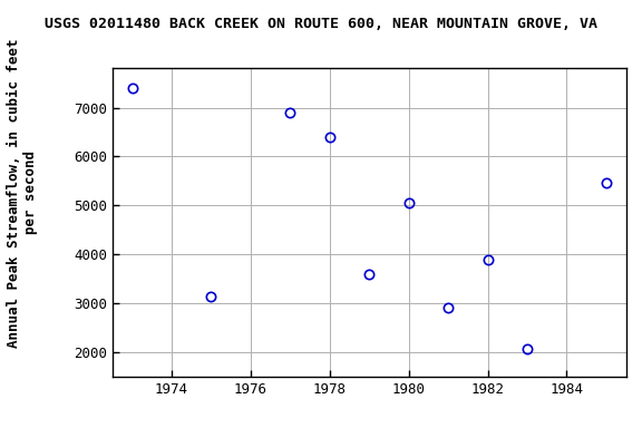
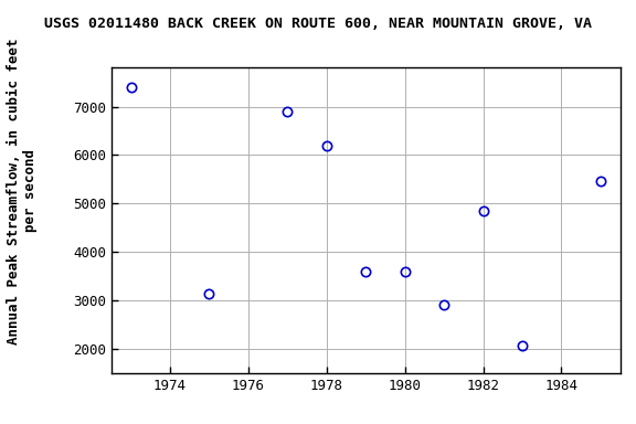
1978: 6400 -> 6200
1980: 5050 -> 3600
1982: 3900 -> 4850
